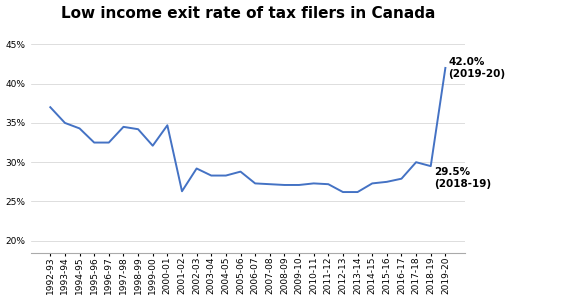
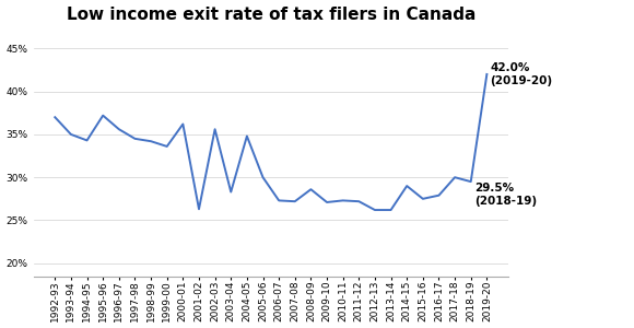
1995-96: 32.5% -> 37.2%
1996-97: 32.5% -> 35.6%
1999-00: 32.1% -> 33.6%
2000-01: 34.7% -> 36.2%
2002-03: 29.2% -> 35.6%
2004-05: 28.3% -> 34.8%
2005-06: 28.8% -> 30.0%
2008-09: 27.1% -> 28.6%
2014-15: 27.3% -> 29.0%
